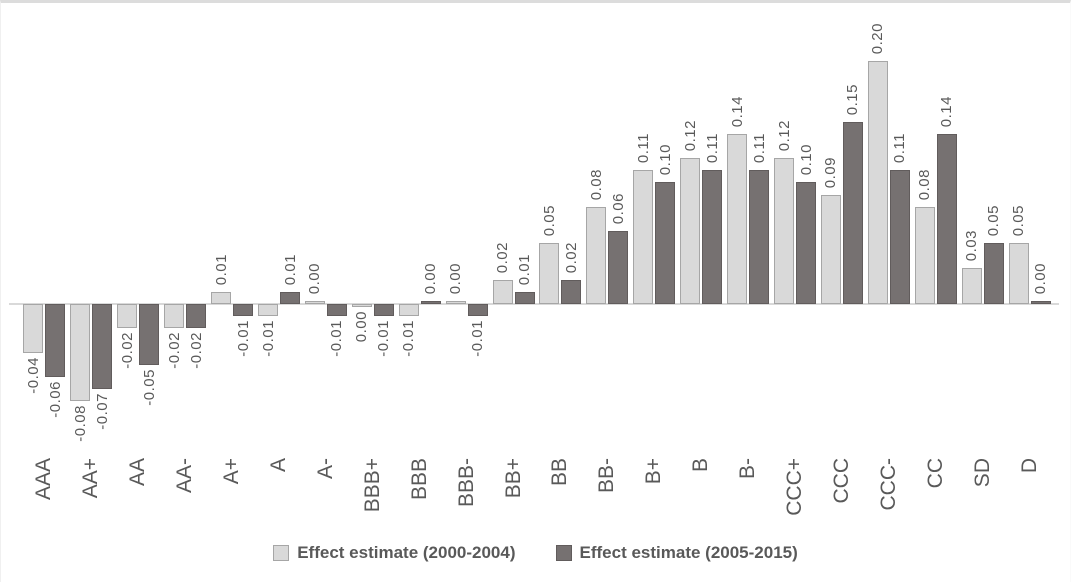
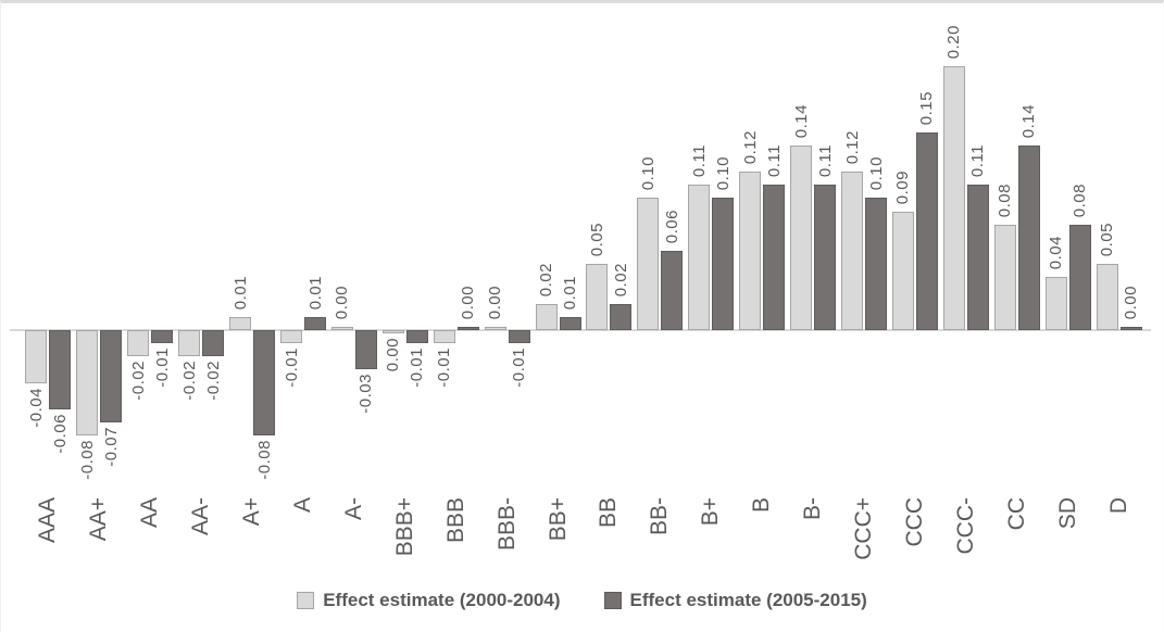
Effect estimate (2005-2015)/AA: -0.05 -> -0.01
Effect estimate (2005-2015)/A+: -0.01 -> -0.08
Effect estimate (2005-2015)/A-: -0.01 -> -0.03
Effect estimate (2000-2004)/BB-: 0.08 -> 0.10
Effect estimate (2000-2004)/SD: 0.03 -> 0.04
Effect estimate (2005-2015)/SD: 0.05 -> 0.08
